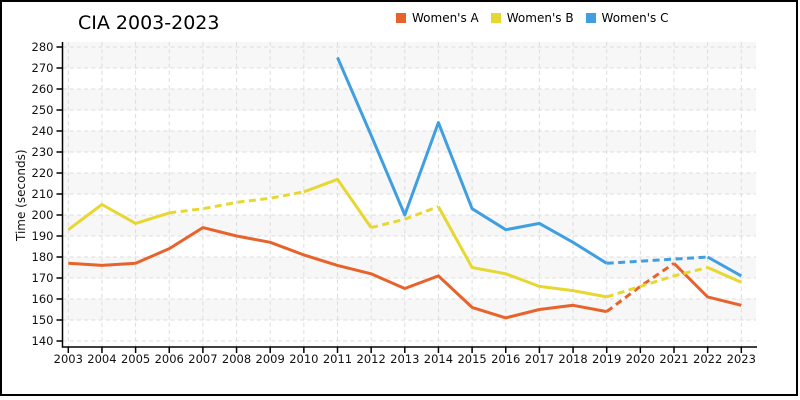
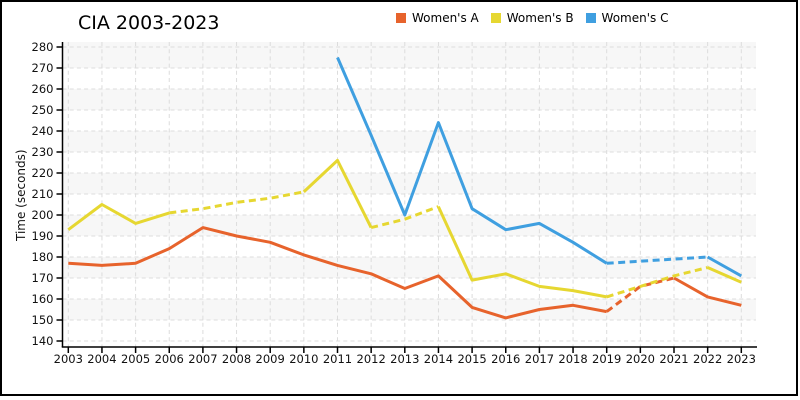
Women's B/2011: 217 -> 226
Women's B/2015: 175 -> 169
Women's A/2021: 177 -> 170
